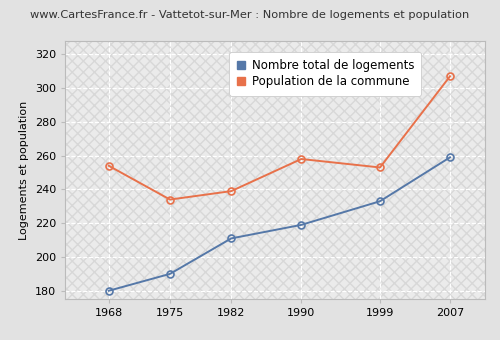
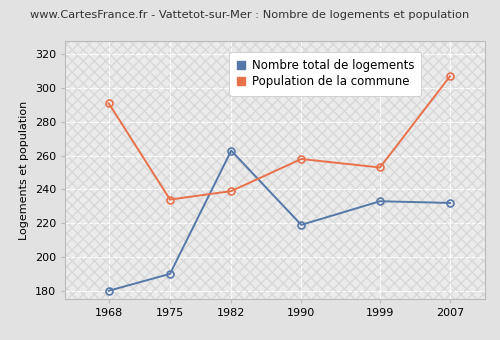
Population de la commune/1968: 254 -> 291
Nombre total de logements/1982: 211 -> 263
Nombre total de logements/2007: 259 -> 232
